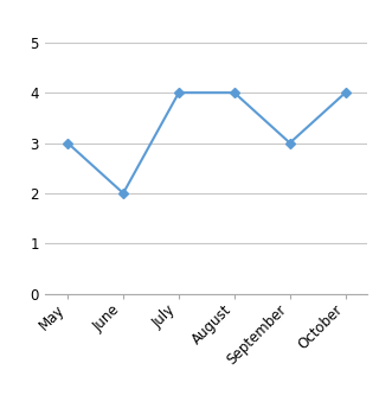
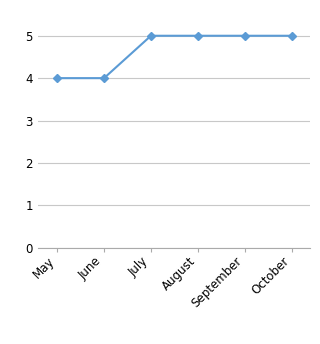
May: 3 -> 4
June: 2 -> 4
July: 4 -> 5
August: 4 -> 5
September: 3 -> 5
October: 4 -> 5
